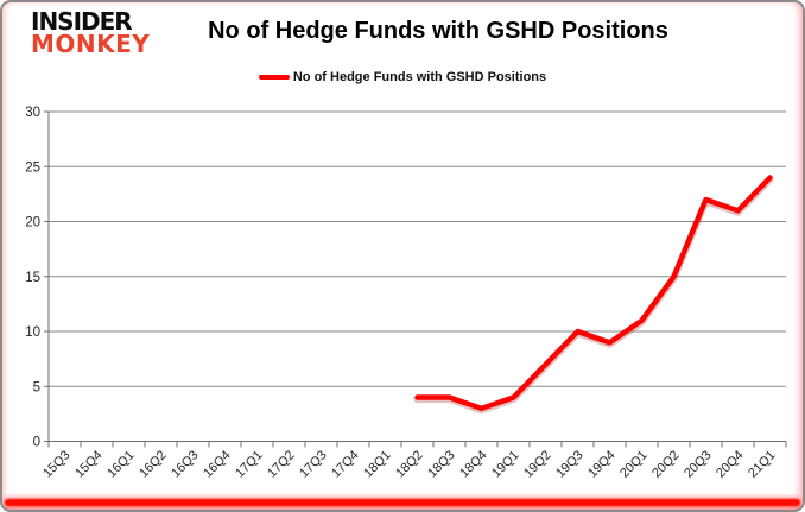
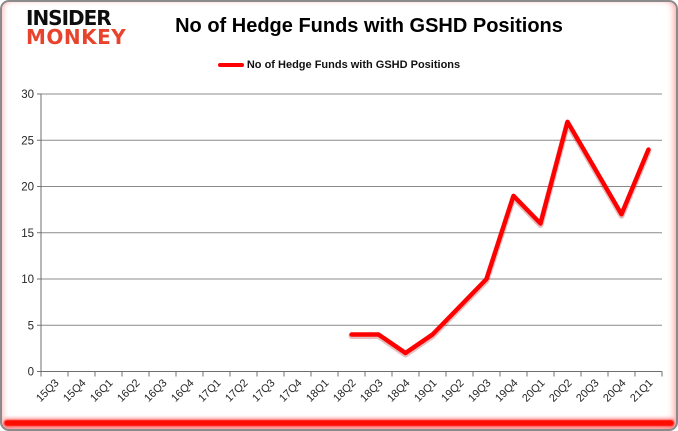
18Q4: 3 -> 2
19Q4: 9 -> 19
20Q1: 11 -> 16
20Q2: 15 -> 27
20Q4: 21 -> 17
